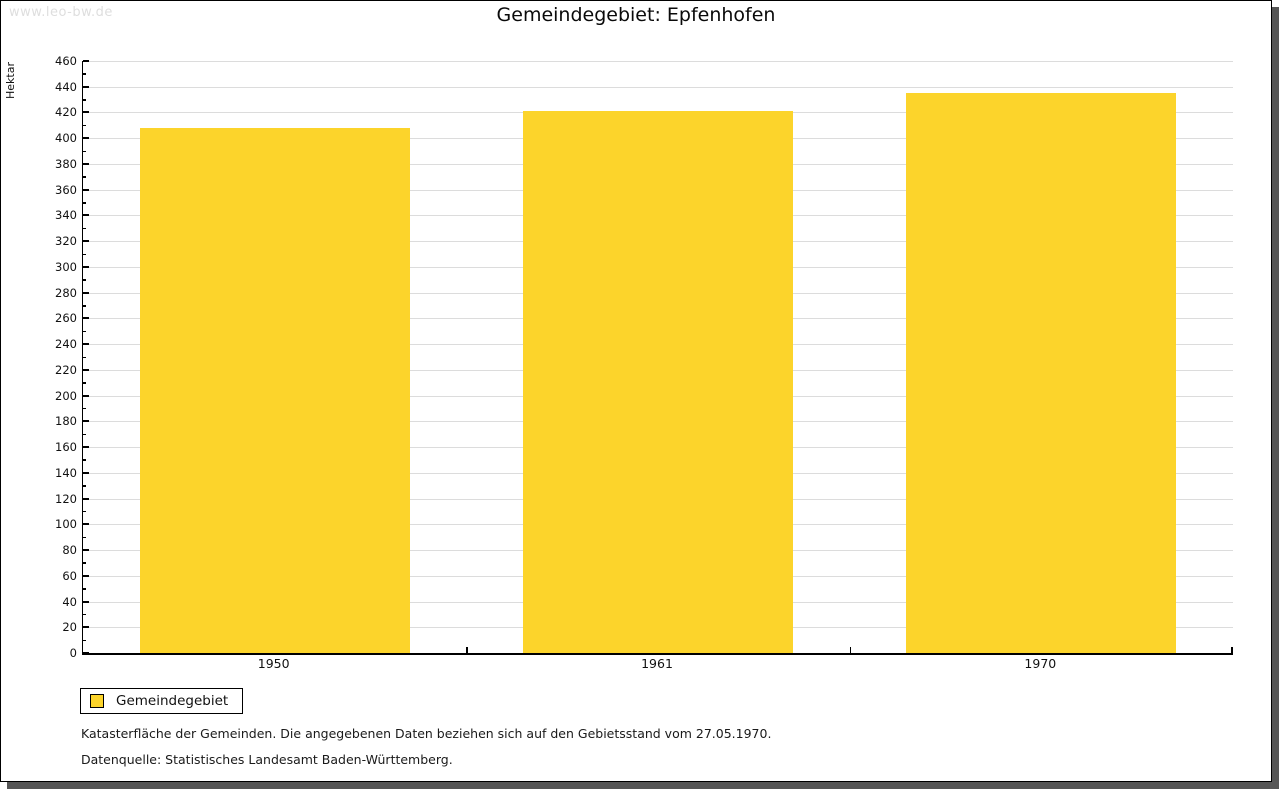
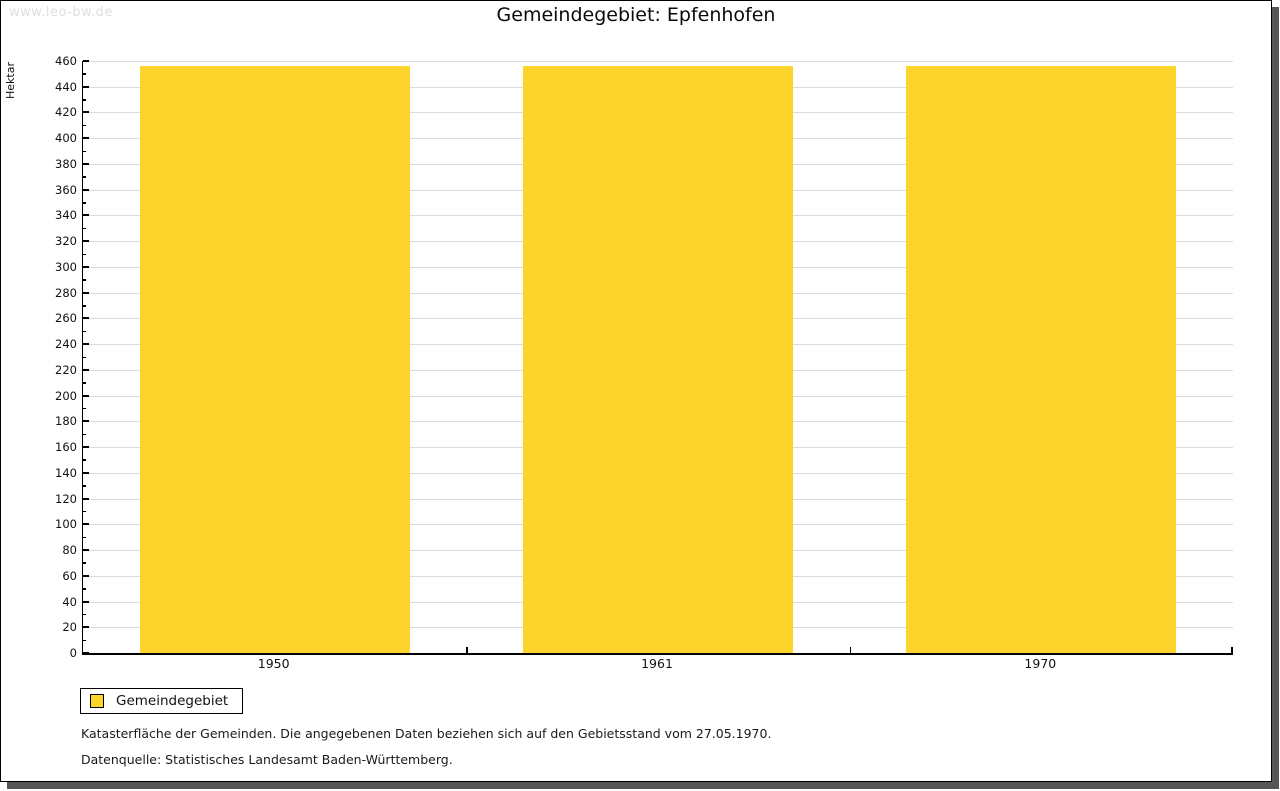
1950: 408 -> 456
1961: 421 -> 456
1970: 435 -> 456
